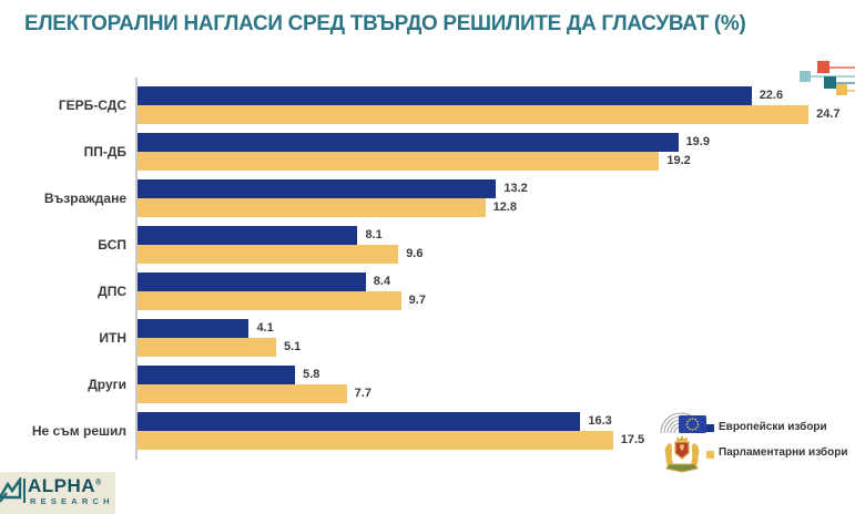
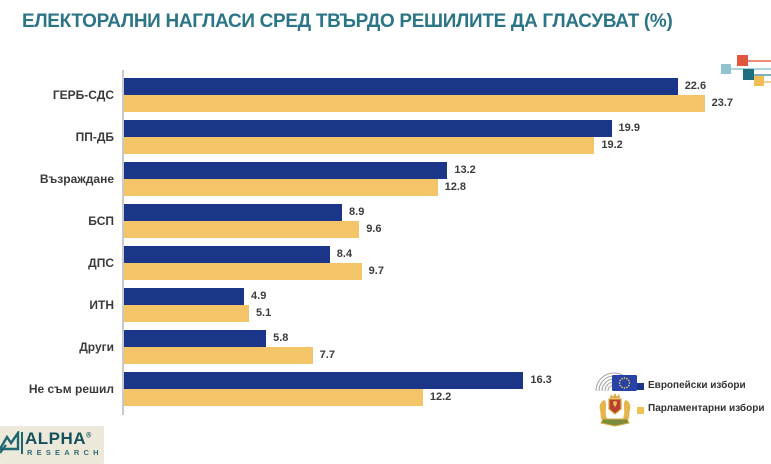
Парламентарни избори/ГЕРБ-СДС: 24.7 -> 23.7
Европейски избори/БСП: 8.1 -> 8.9
Европейски избори/ИТН: 4.1 -> 4.9
Парламентарни избори/Не съм решил: 17.5 -> 12.2
